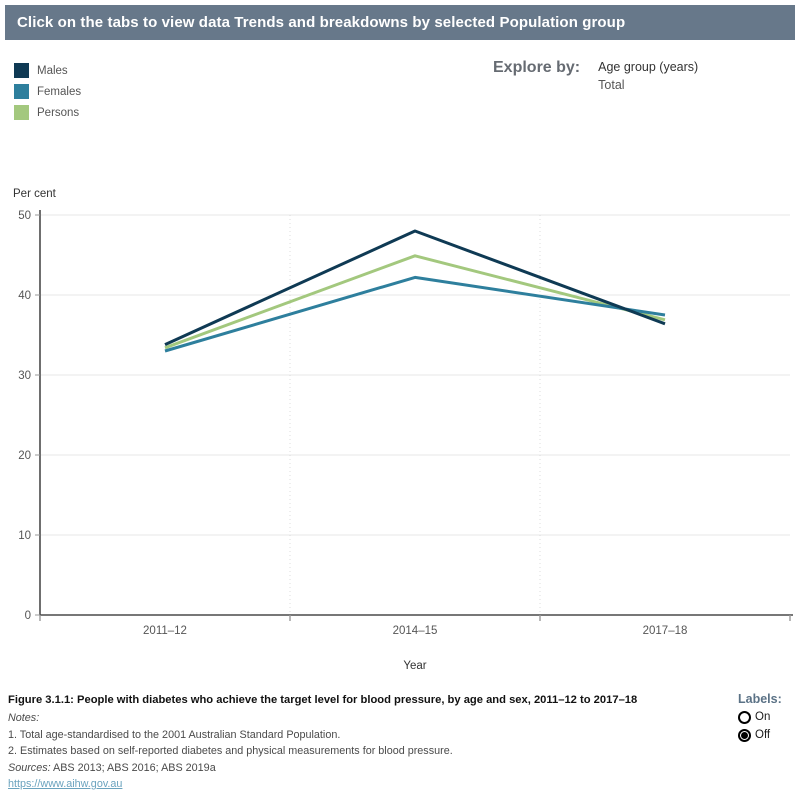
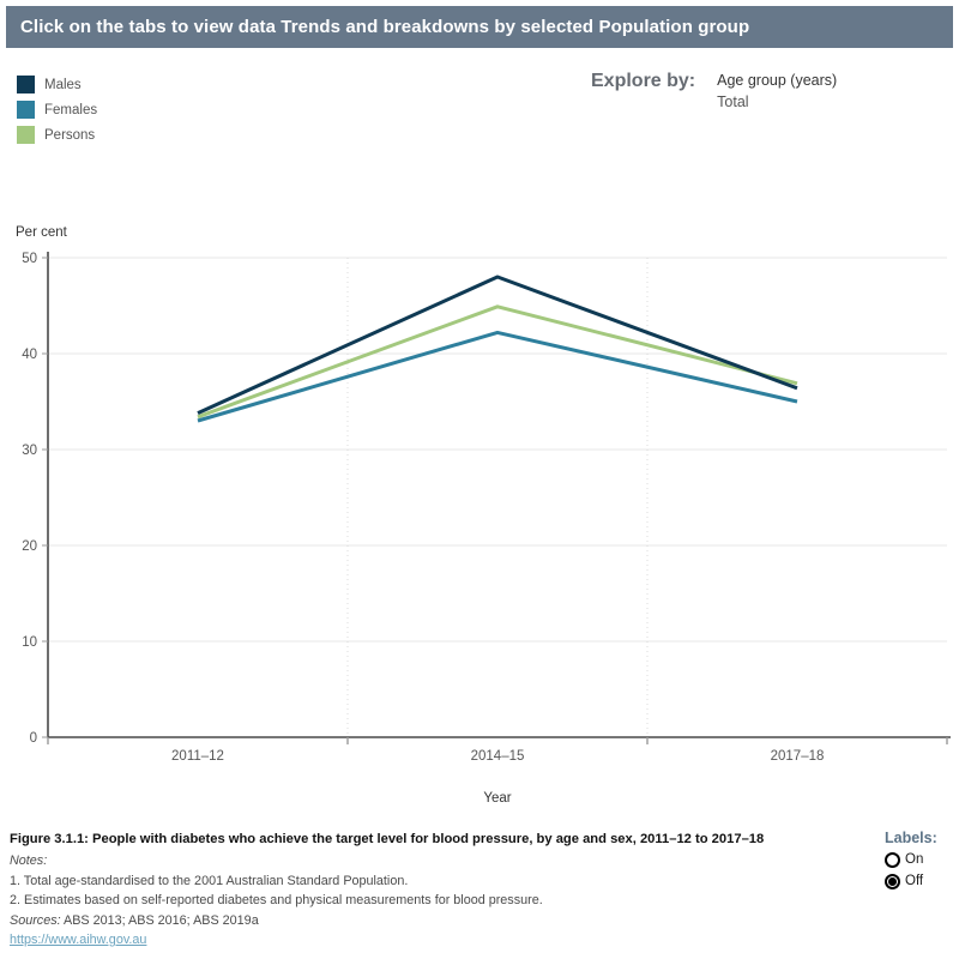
Females/2017–18: 38 -> 35
